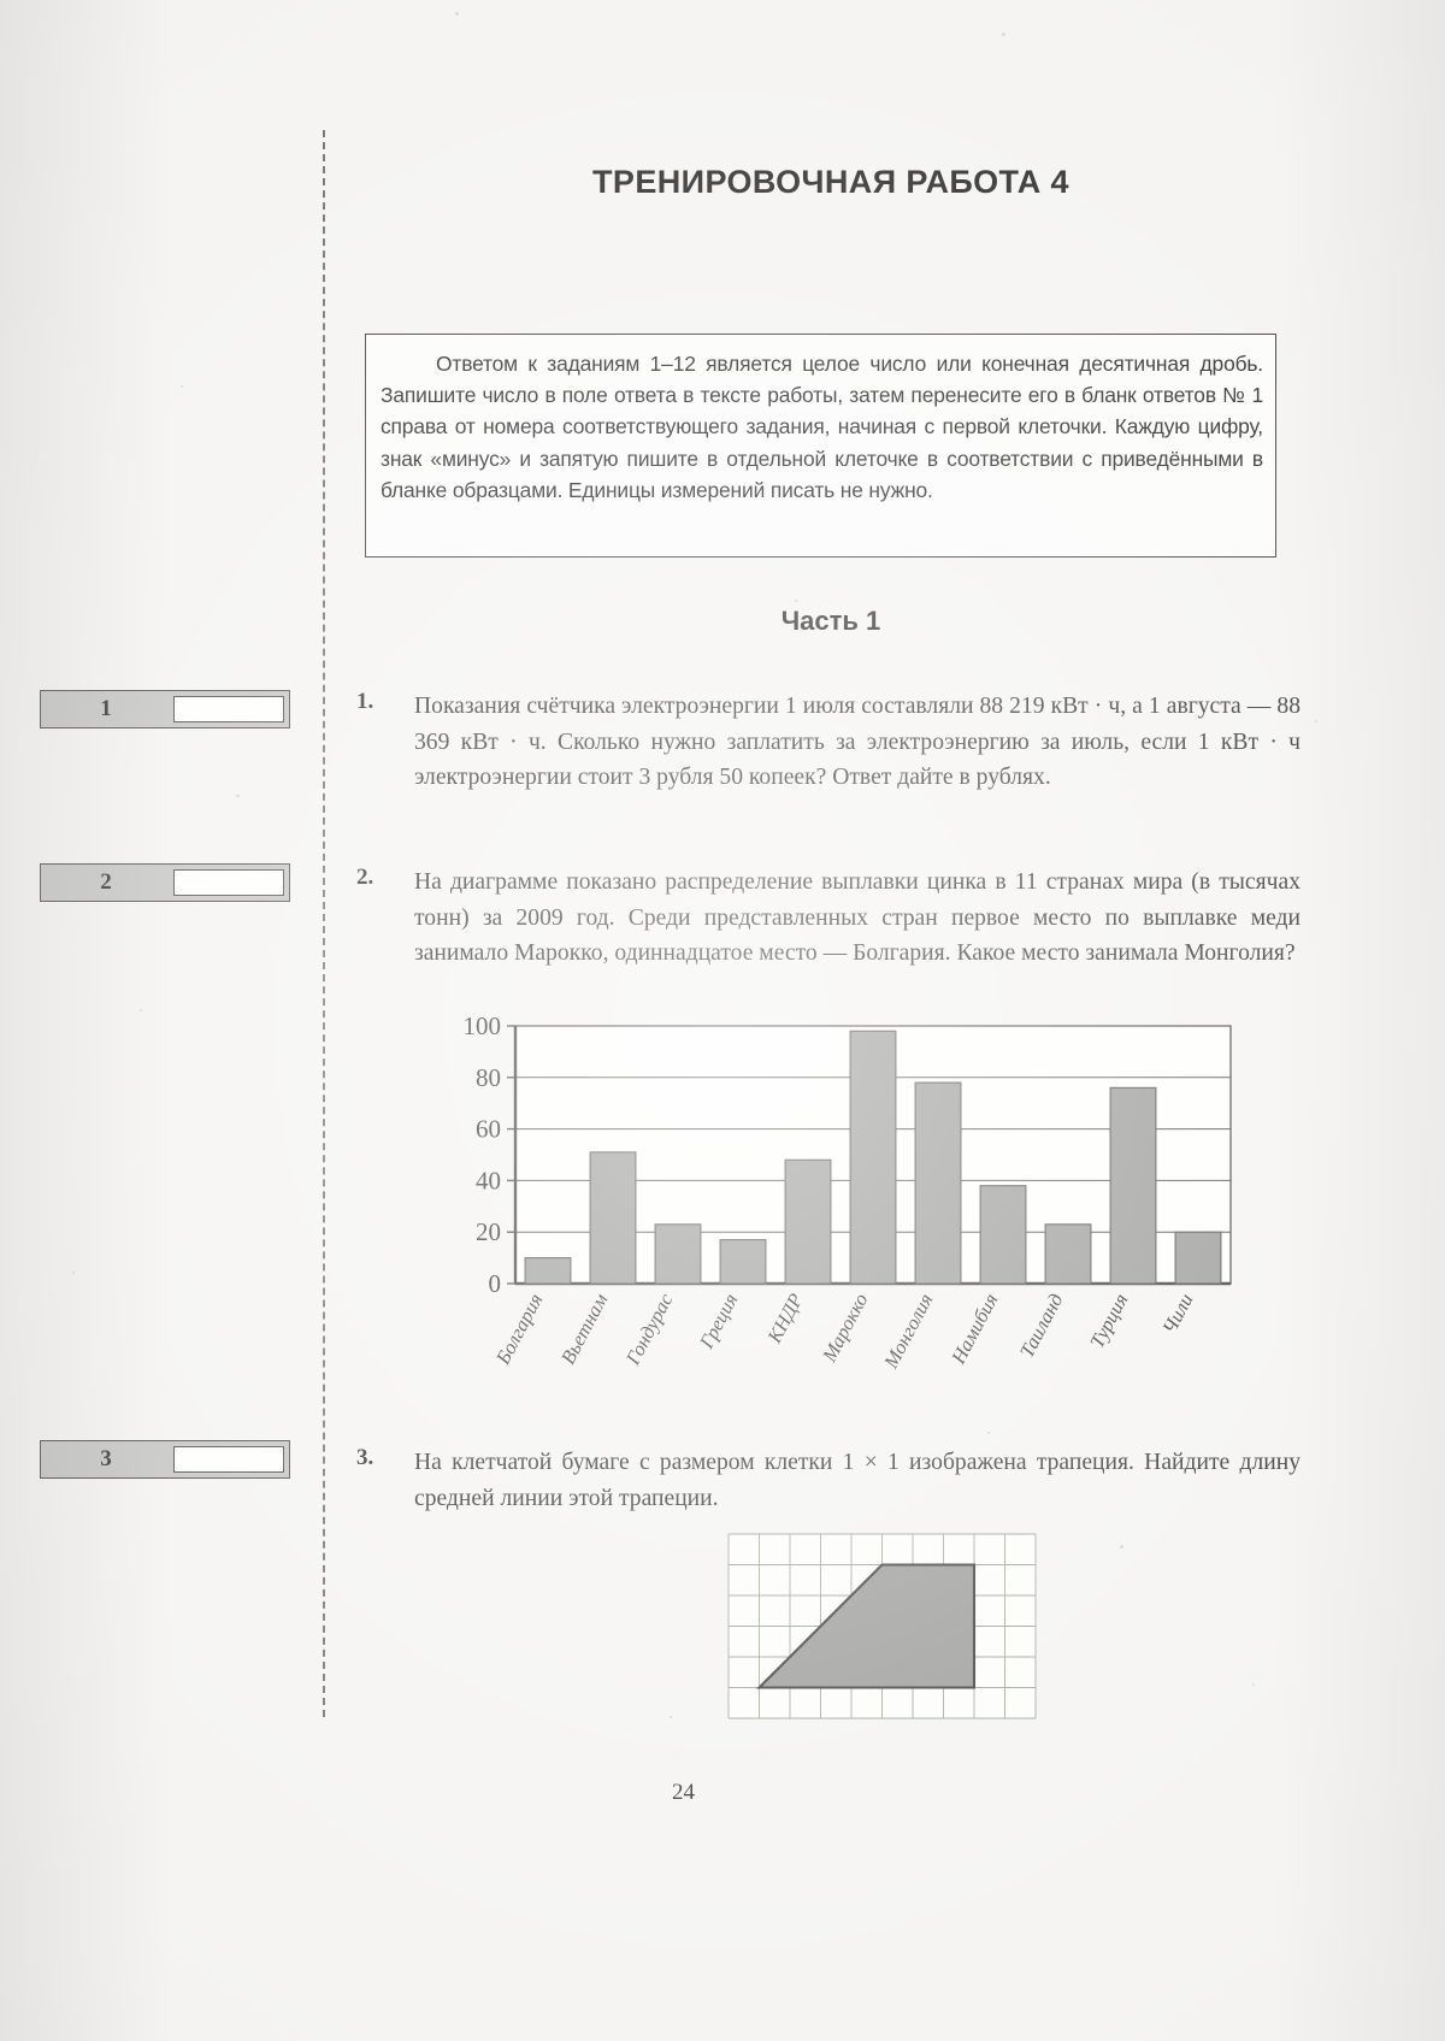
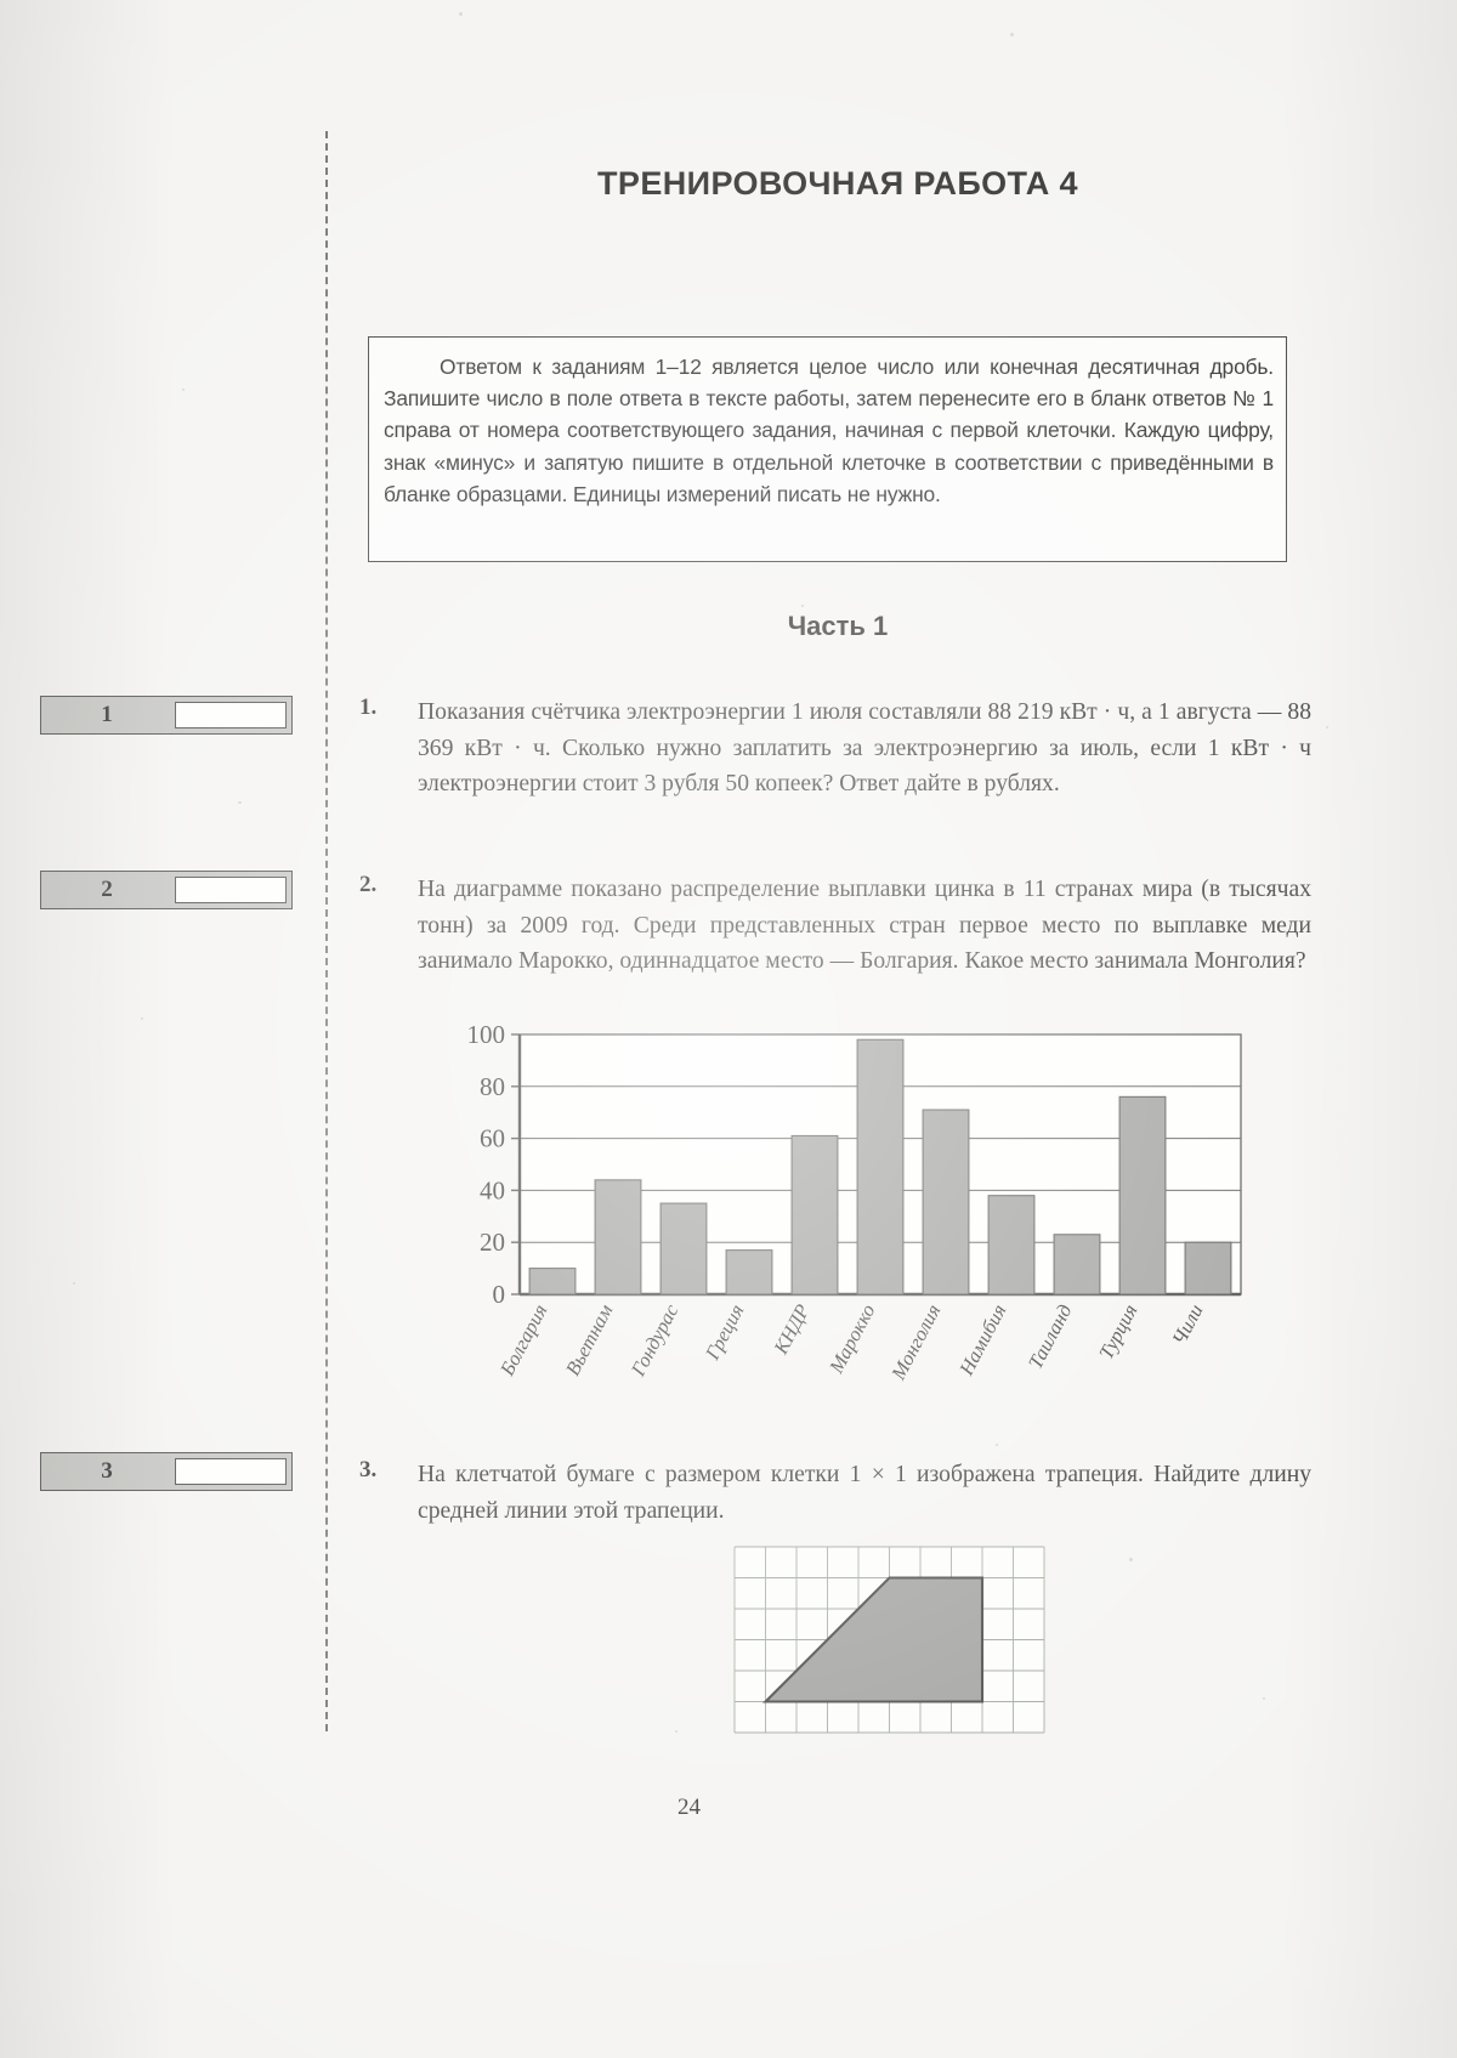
Вьетнам: 51 -> 44
Гондурас: 23 -> 35
КНДР: 48 -> 61
Монголия: 78 -> 71
